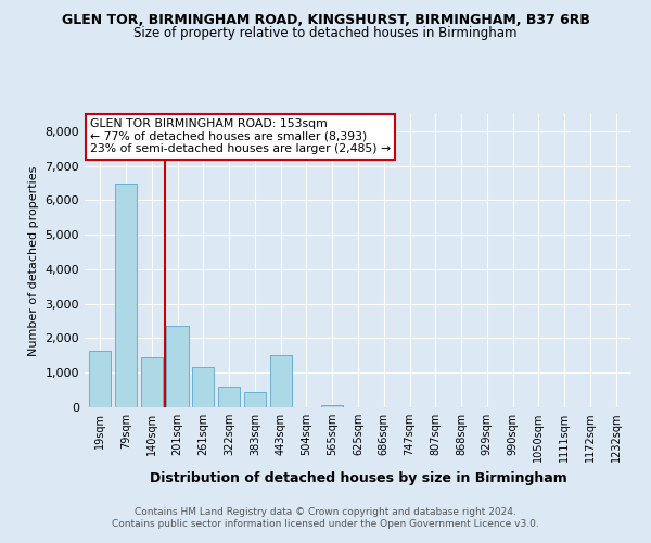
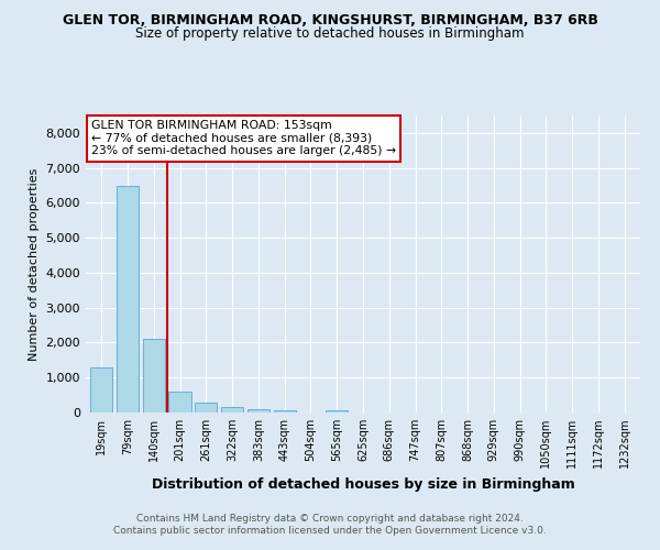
19sqm: 1,650 -> 1,300
140sqm: 1,450 -> 2,100
201sqm: 2,350 -> 600
261sqm: 1,150 -> 280
322sqm: 600 -> 150
383sqm: 450 -> 80
443sqm: 1,500 -> 50
